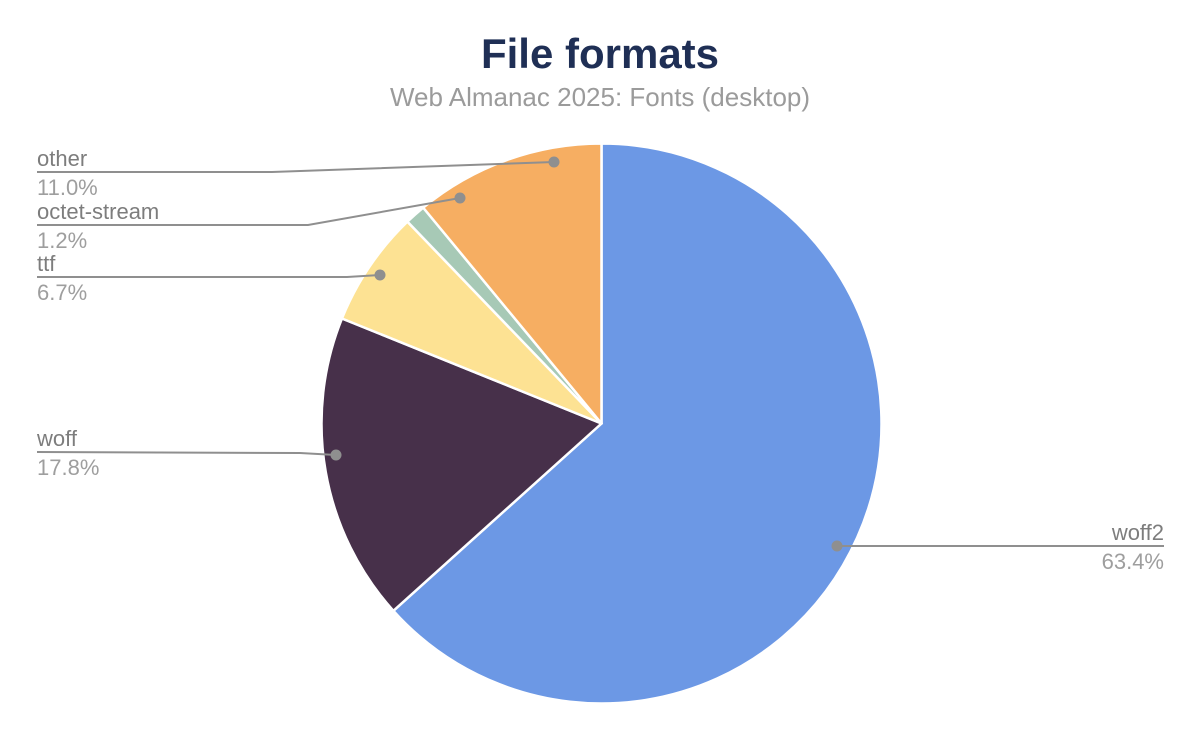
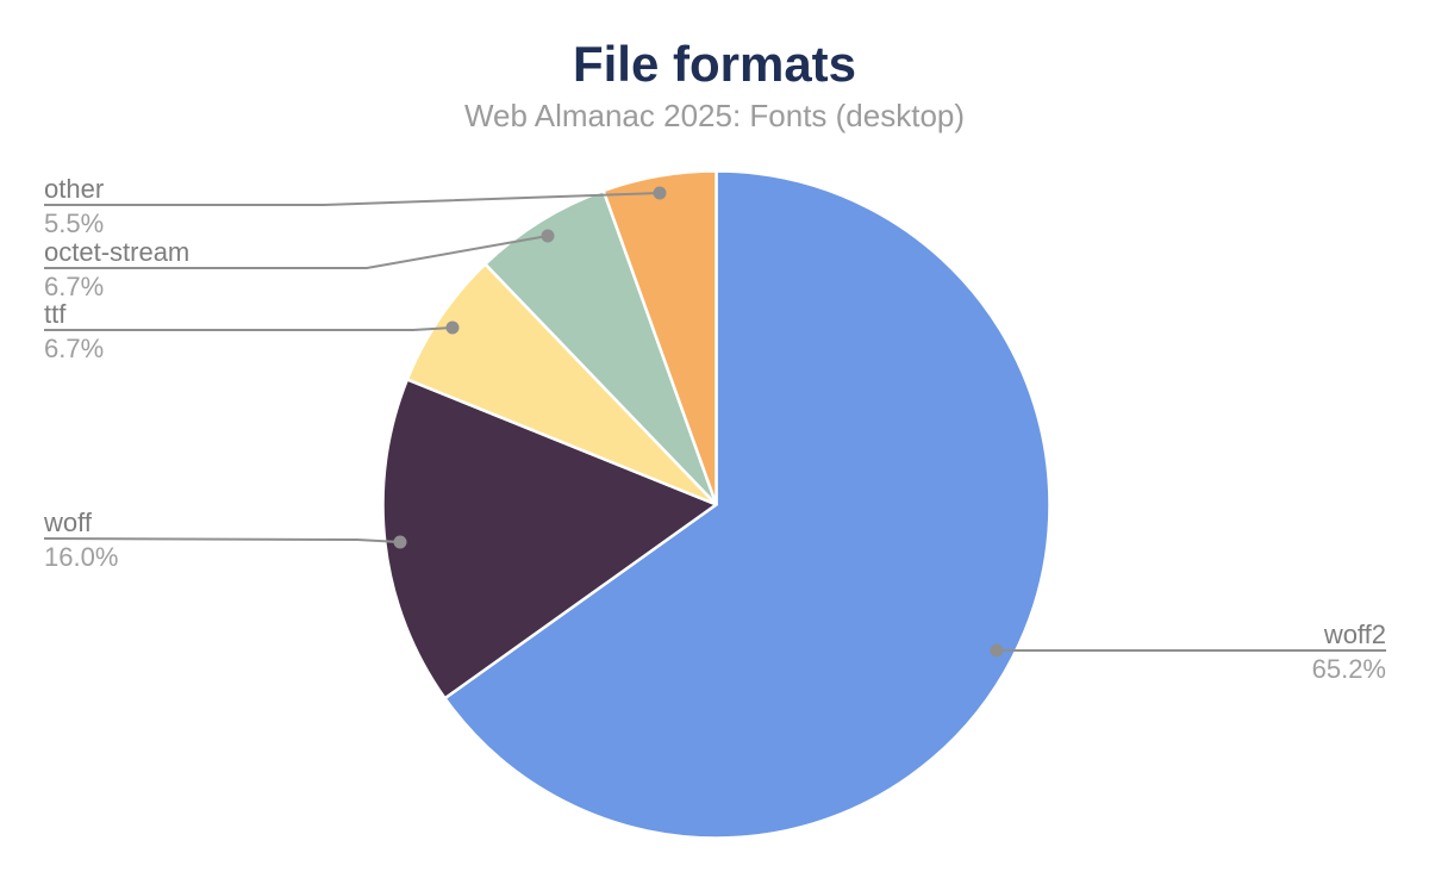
woff2: 63.4% -> 65.2%
woff: 17.8% -> 16.0%
octet-stream: 1.2% -> 6.7%
other: 11.0% -> 5.5%
